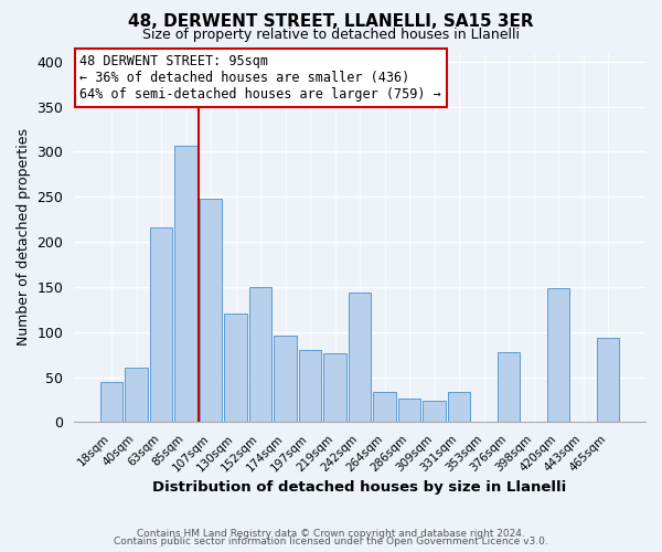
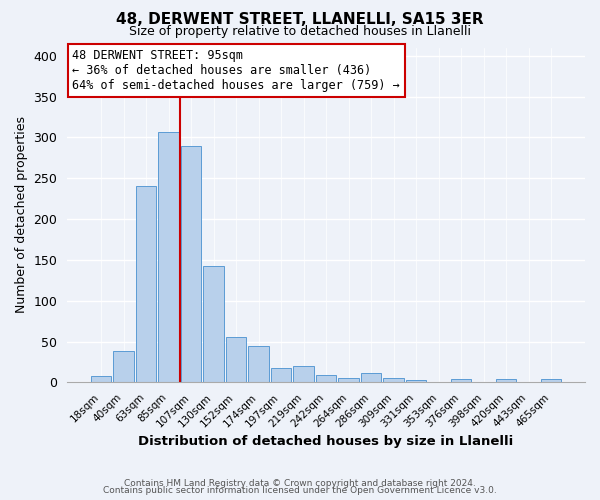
18sqm: 44 -> 8
40sqm: 60 -> 38
63sqm: 216 -> 240
107sqm: 248 -> 290
130sqm: 120 -> 143
152sqm: 150 -> 55
174sqm: 96 -> 44
197sqm: 80 -> 18
219sqm: 76 -> 20
242sqm: 144 -> 9
264sqm: 34 -> 5
286sqm: 26 -> 12
309sqm: 24 -> 5
331sqm: 34 -> 3
376sqm: 78 -> 4
420sqm: 148 -> 4
465sqm: 94 -> 4
